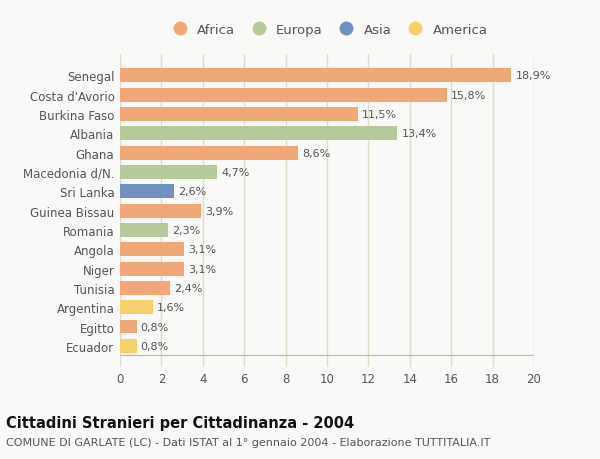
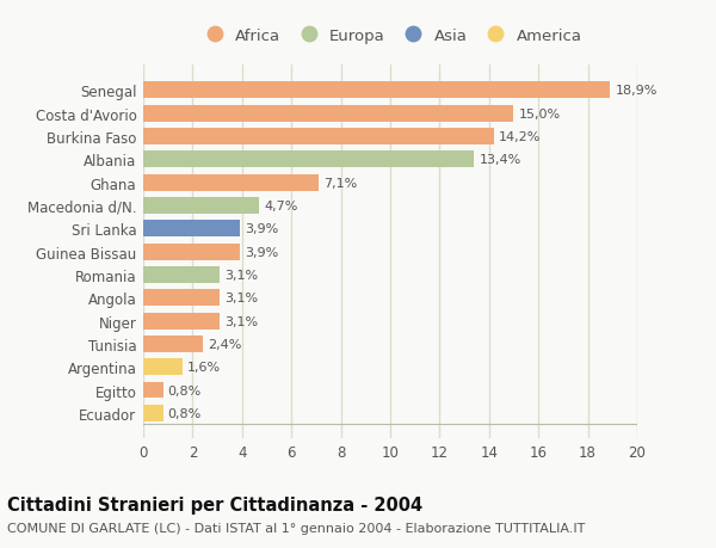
Costa d'Avorio: 15,8% -> 15,0%
Burkina Faso: 11,5% -> 14,2%
Ghana: 8,6% -> 7,1%
Sri Lanka: 2,6% -> 3,9%
Romania: 2,3% -> 3,1%
